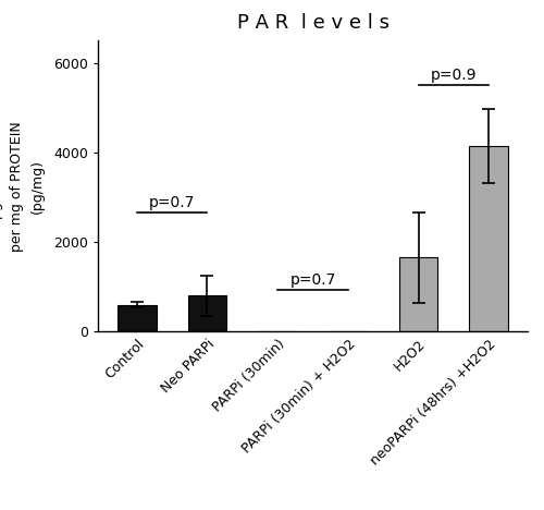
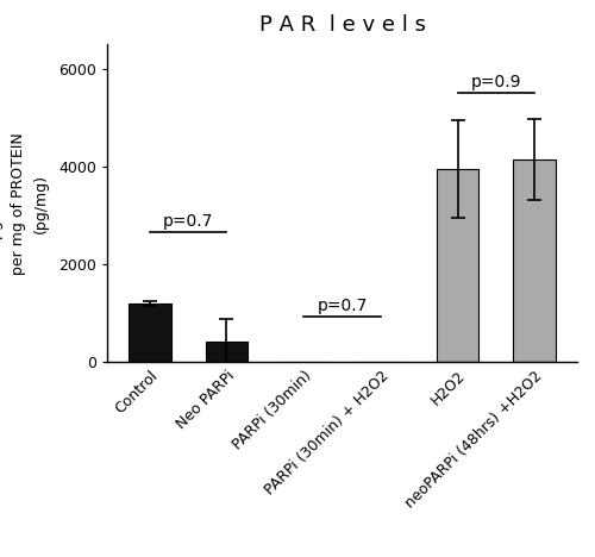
Control: 600 -> 1200
Neo PARPi: 800 -> 420
H2O2: 1650 -> 3950
